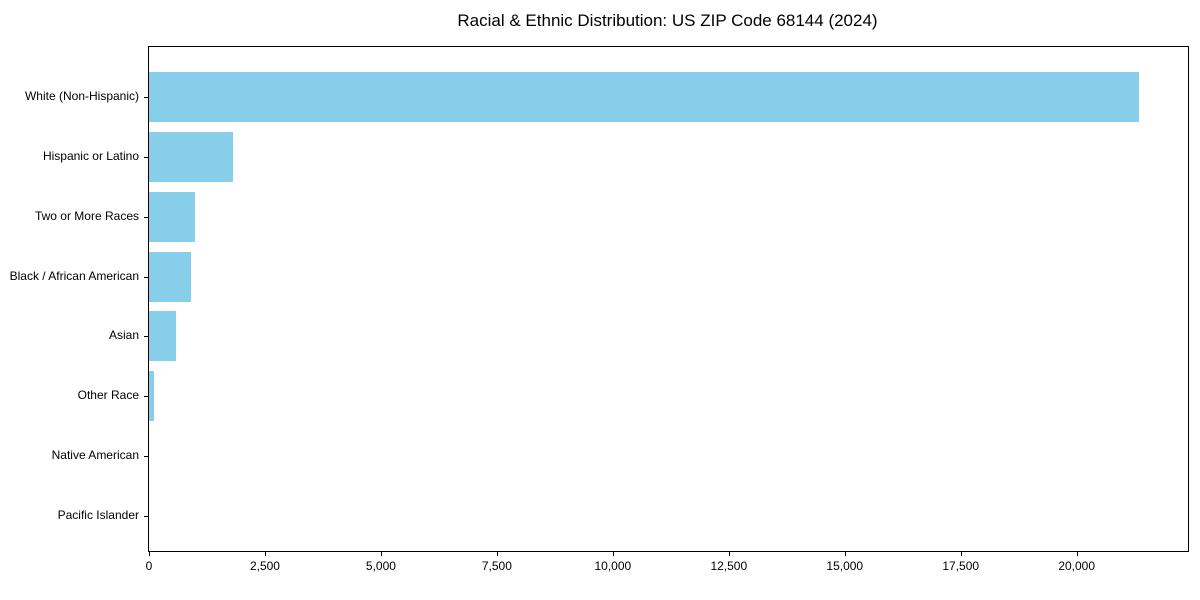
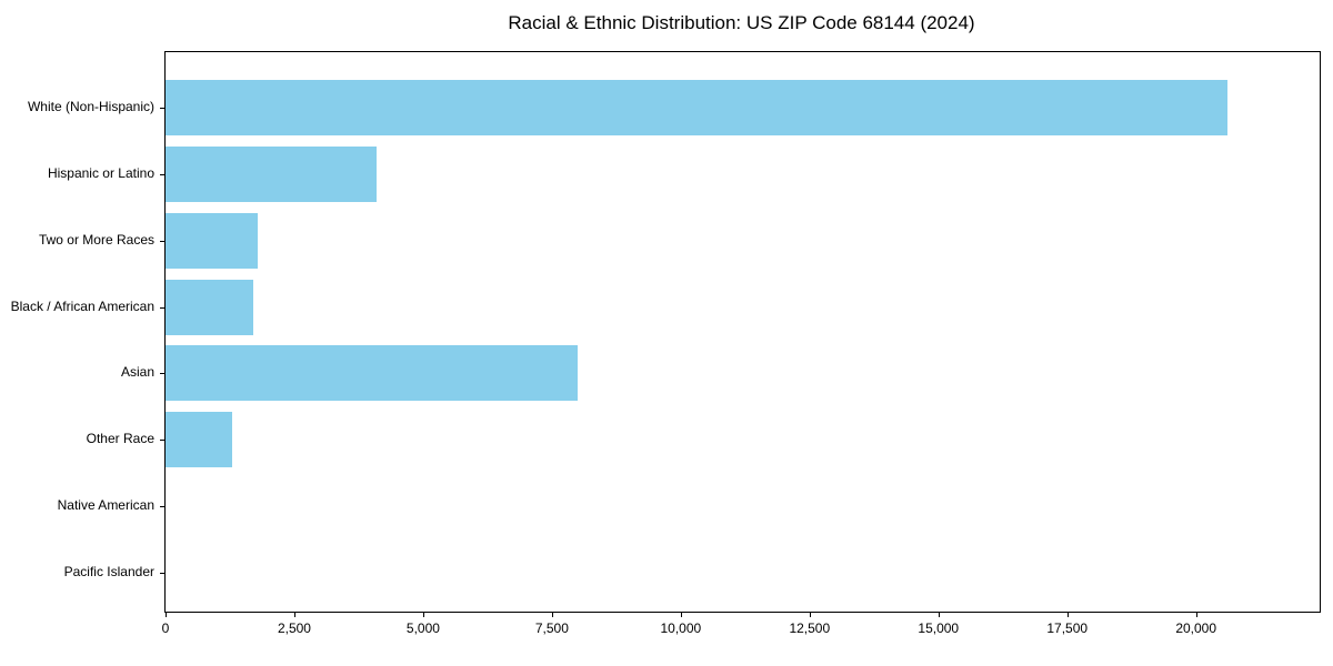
White (Non-Hispanic): 21400 -> 20600
Hispanic or Latino: 1800 -> 4100
Two or More Races: 1000 -> 1800
Black / African American: 900 -> 1700
Asian: 600 -> 8000
Other Race: 100 -> 1300
